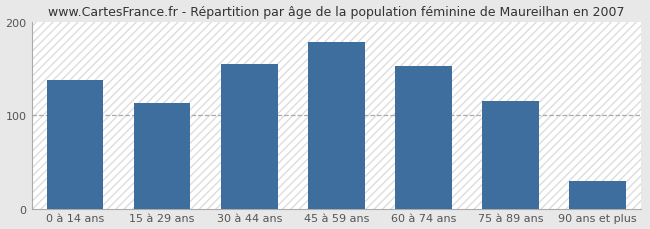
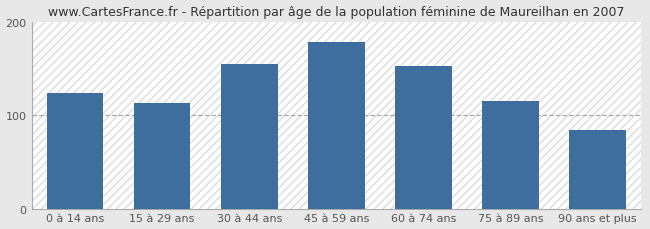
0 à 14 ans: 137 -> 124
90 ans et plus: 30 -> 84
